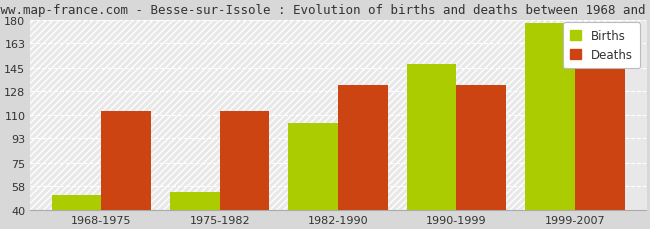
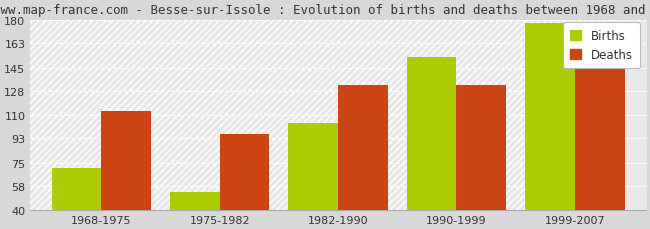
Births/1968-1975: 51 -> 71
Deaths/1975-1982: 113 -> 96
Births/1990-1999: 148 -> 153
